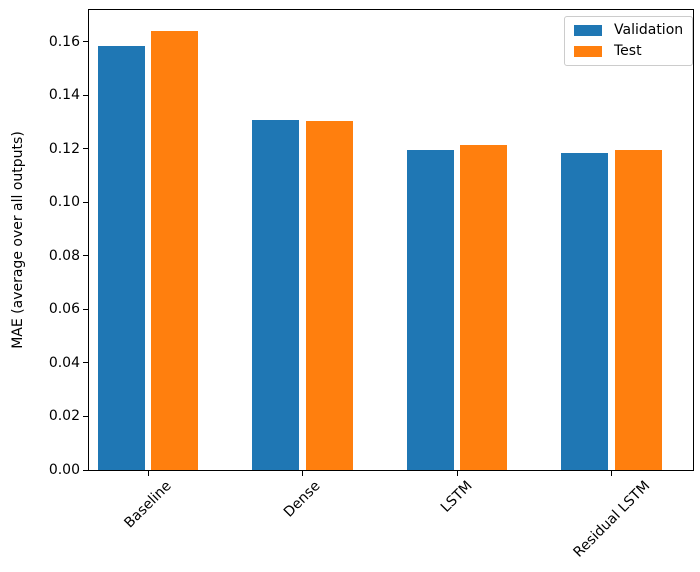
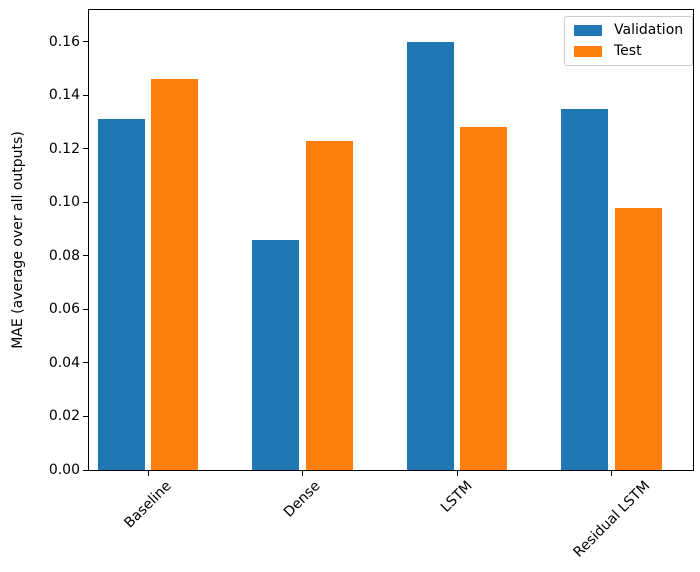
Validation/Baseline: 0.159 -> 0.131
Test/Baseline: 0.164 -> 0.146
Validation/Dense: 0.131 -> 0.086
Test/Dense: 0.130 -> 0.123
Validation/LSTM: 0.120 -> 0.160
Test/LSTM: 0.121 -> 0.128
Validation/Residual LSTM: 0.118 -> 0.135
Test/Residual LSTM: 0.119 -> 0.098
